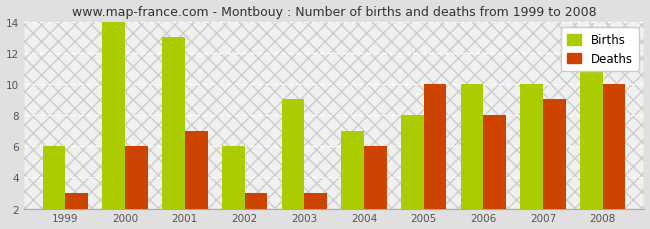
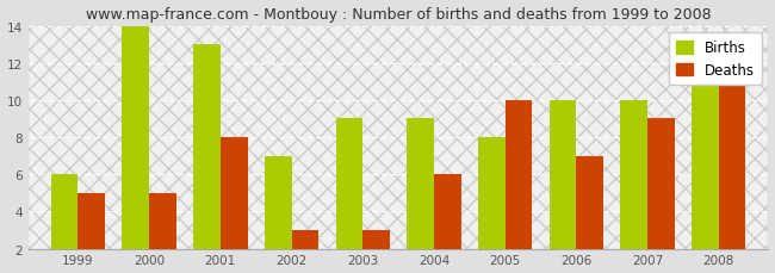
Deaths/1999: 3 -> 5
Deaths/2000: 6 -> 5
Deaths/2001: 7 -> 8
Births/2002: 6 -> 7
Births/2004: 7 -> 9
Deaths/2006: 8 -> 7
Deaths/2008: 10 -> 11
